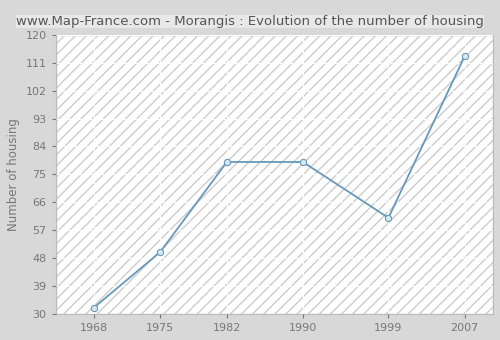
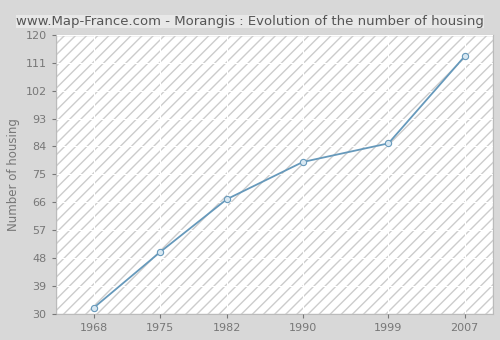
1982: 79 -> 67
1999: 61 -> 85
